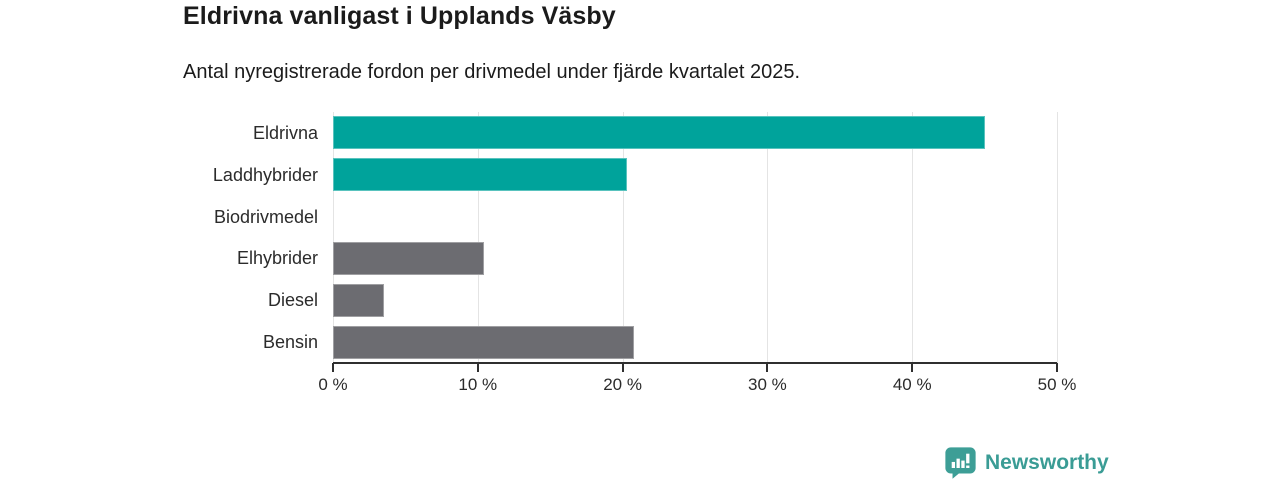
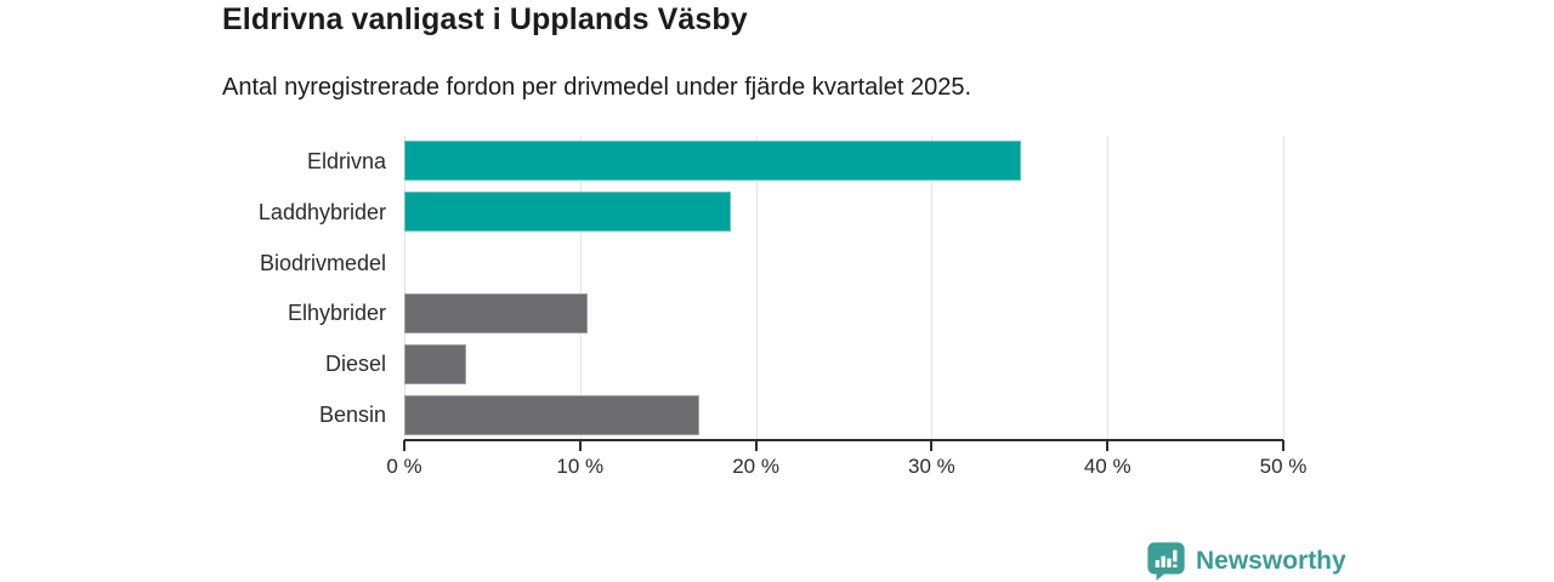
Eldrivna: 45.0% -> 35.1%
Laddhybrider: 20.3% -> 18.6%
Bensin: 20.8% -> 16.8%
